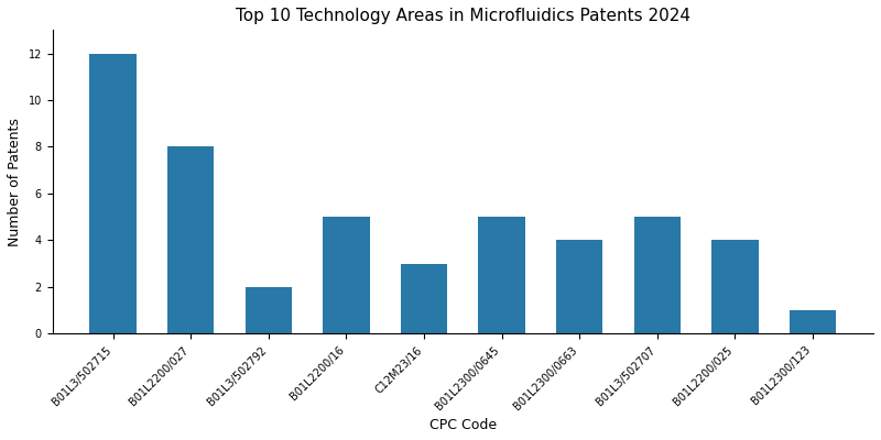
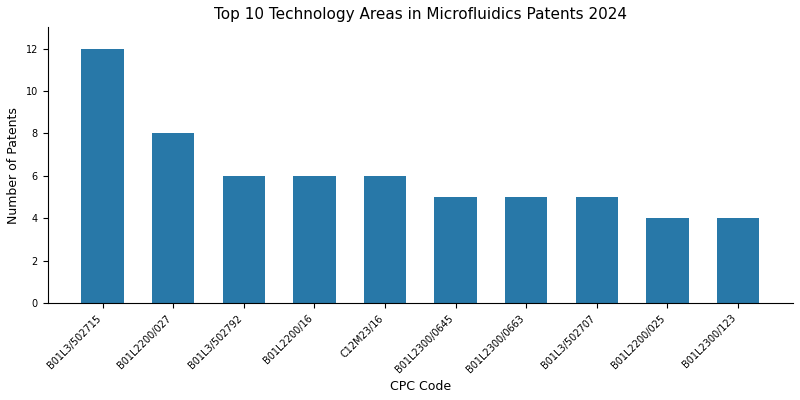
B01L3/502792: 2 -> 6
B01L2200/16: 5 -> 6
C12M23/16: 3 -> 6
B01L2300/0663: 4 -> 5
B01L2300/123: 1 -> 4
